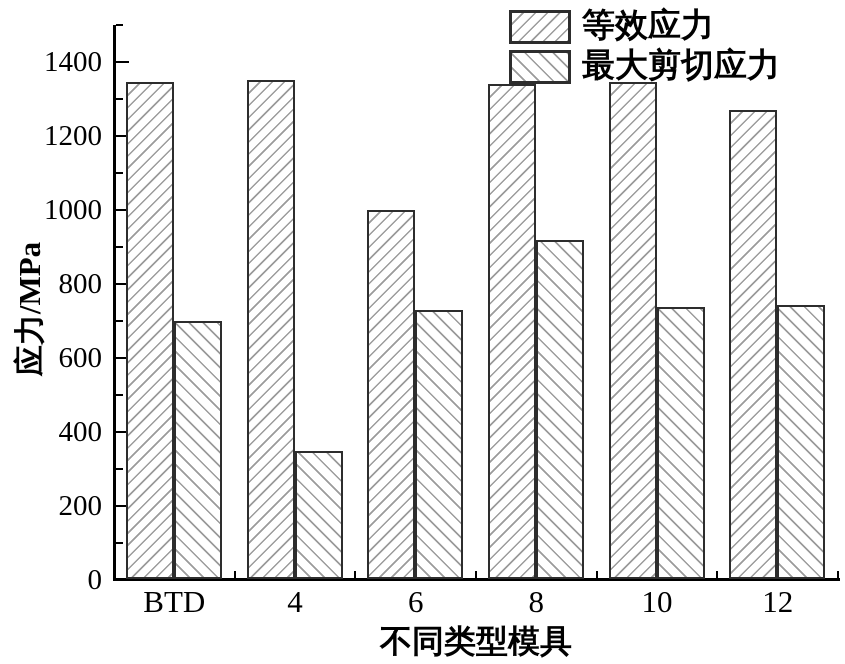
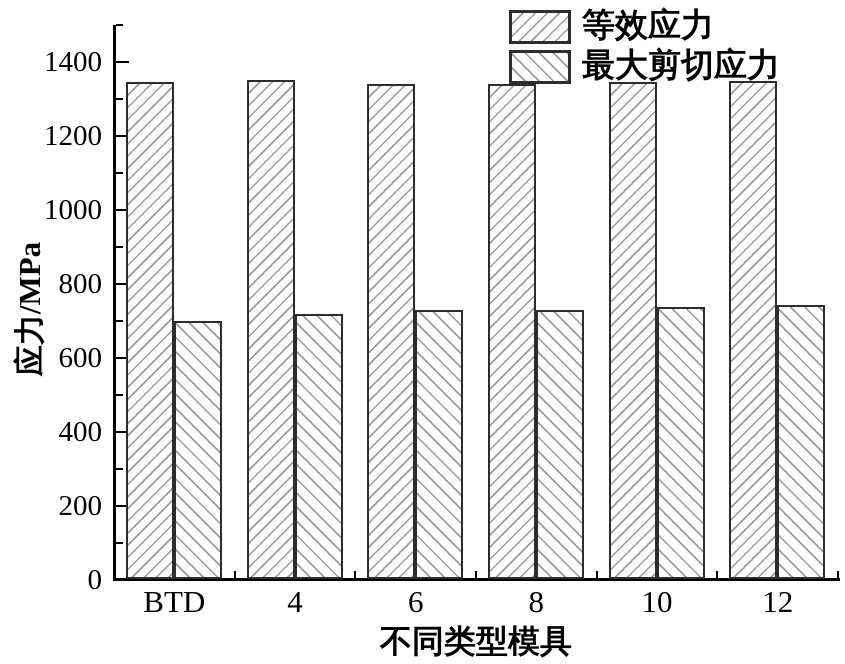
最大剪切应力/4: 350 -> 720
等效应力/6: 1000 -> 1340
最大剪切应力/8: 920 -> 730
等效应力/12: 1270 -> 1350
